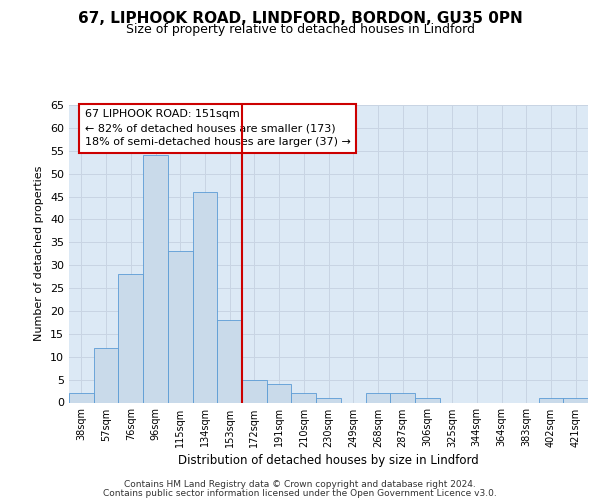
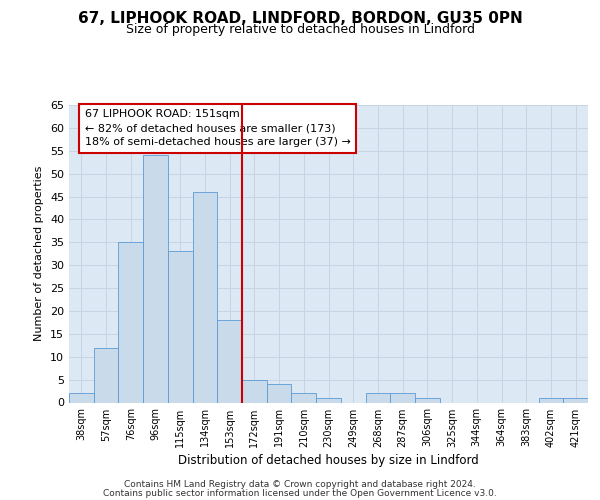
76sqm: 28 -> 35
